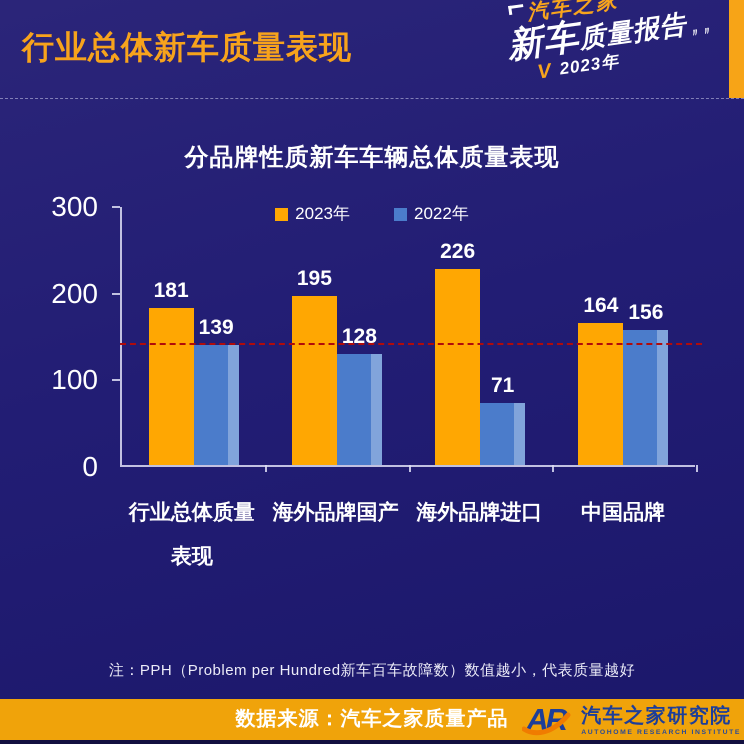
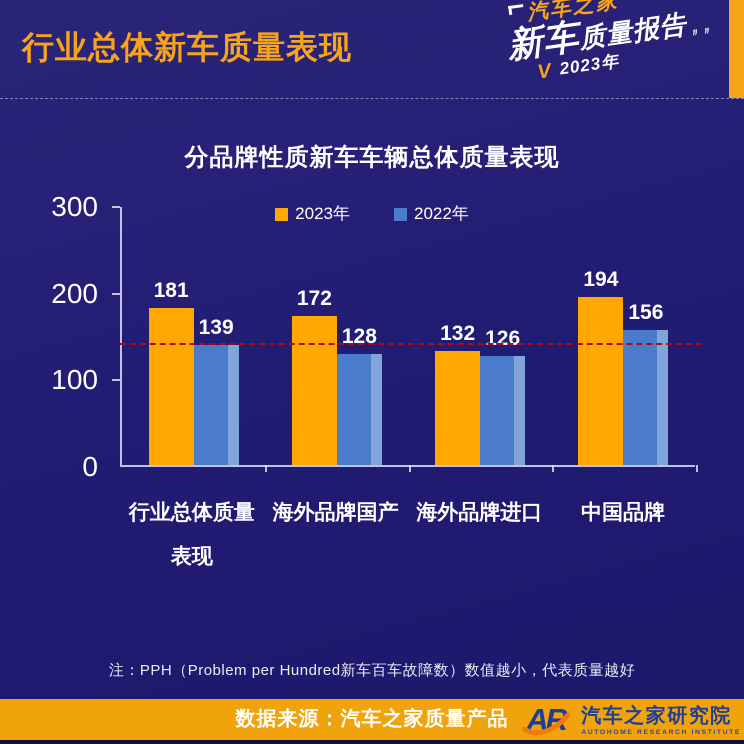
2023年/海外品牌国产: 195 -> 172
2023年/海外品牌进口: 226 -> 132
2022年/海外品牌进口: 71 -> 126
2023年/中国品牌: 164 -> 194
